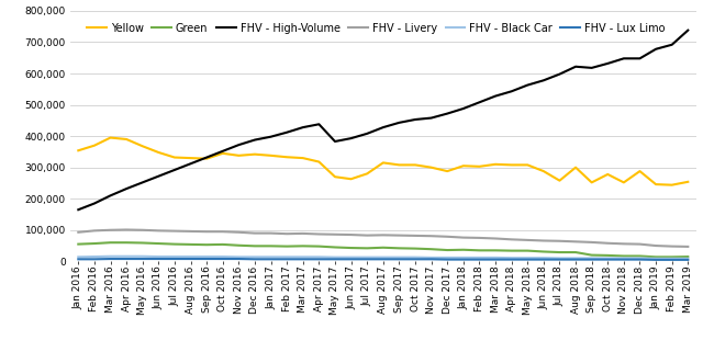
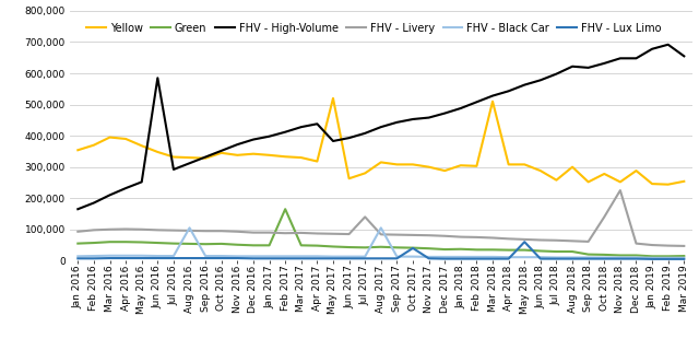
FHV - High-Volume/Jun 2016: 272,000 -> 585,000
FHV - Black Car/Aug 2016: 15,000 -> 105,000
Green/Feb 2017: 48,000 -> 165,000
Yellow/May 2017: 270,000 -> 520,000
FHV - Livery/Jul 2017: 83,000 -> 140,000
FHV - Black Car/Aug 2017: 13,000 -> 105,000
FHV - Lux Limo/Oct 2017: 7,000 -> 40,000
Yellow/Mar 2018: 310,000 -> 510,000
FHV - Lux Limo/May 2018: 6,000 -> 60,000
FHV - Livery/Oct 2018: 58,000 -> 140,000
FHV - Livery/Nov 2018: 56,000 -> 225,000
FHV - High-Volume/Mar 2019: 738,000 -> 655,000
